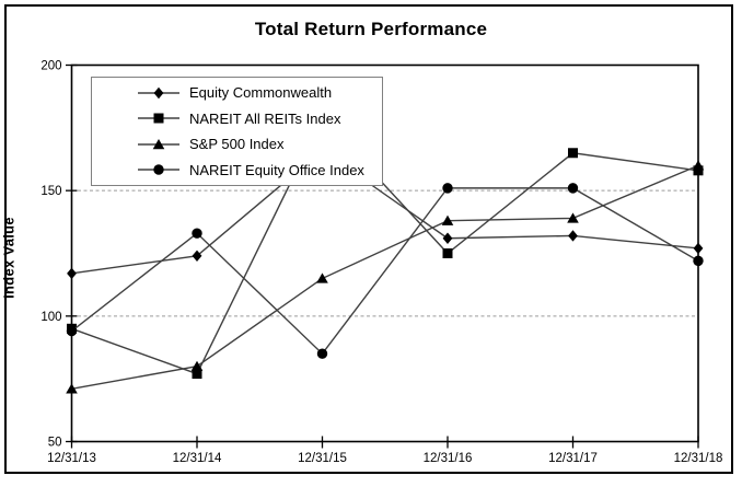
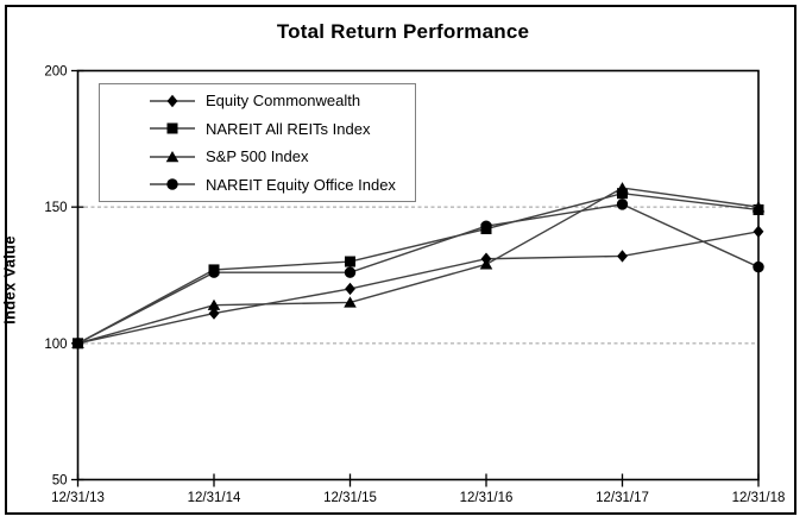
Equity Commonwealth/12/31/13: 117 -> 100
NAREIT All REITs Index/12/31/13: 95 -> 100
S&P 500 Index/12/31/13: 71 -> 100
NAREIT Equity Office Index/12/31/13: 94 -> 100
Equity Commonwealth/12/31/14: 124 -> 111
NAREIT All REITs Index/12/31/14: 77 -> 127
S&P 500 Index/12/31/14: 80 -> 114
NAREIT Equity Office Index/12/31/14: 133 -> 126
Equity Commonwealth/12/31/15: 166 -> 120
NAREIT All REITs Index/12/31/15: 179 -> 130
NAREIT Equity Office Index/12/31/15: 85 -> 126
NAREIT All REITs Index/12/31/16: 125 -> 142
S&P 500 Index/12/31/16: 138 -> 129
NAREIT Equity Office Index/12/31/16: 151 -> 143
NAREIT All REITs Index/12/31/17: 165 -> 155
S&P 500 Index/12/31/17: 139 -> 157
Equity Commonwealth/12/31/18: 127 -> 141
NAREIT All REITs Index/12/31/18: 158 -> 149
S&P 500 Index/12/31/18: 160 -> 150
NAREIT Equity Office Index/12/31/18: 122 -> 128
